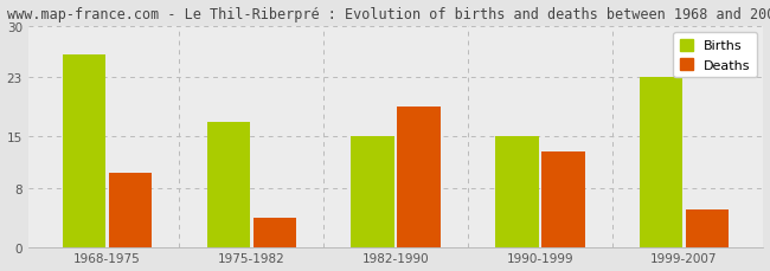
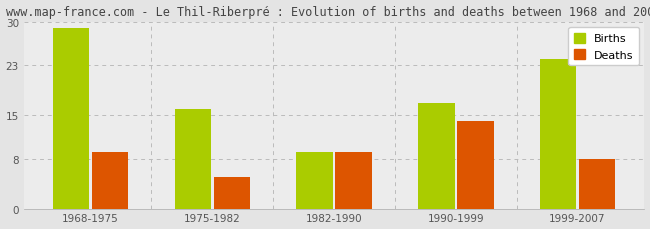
Births/1968-1975: 26 -> 29
Deaths/1968-1975: 10 -> 9
Births/1975-1982: 17 -> 16
Deaths/1975-1982: 4 -> 5
Births/1982-1990: 15 -> 9
Deaths/1982-1990: 19 -> 9
Births/1990-1999: 15 -> 17
Deaths/1990-1999: 13 -> 14
Births/1999-2007: 23 -> 24
Deaths/1999-2007: 5 -> 8
